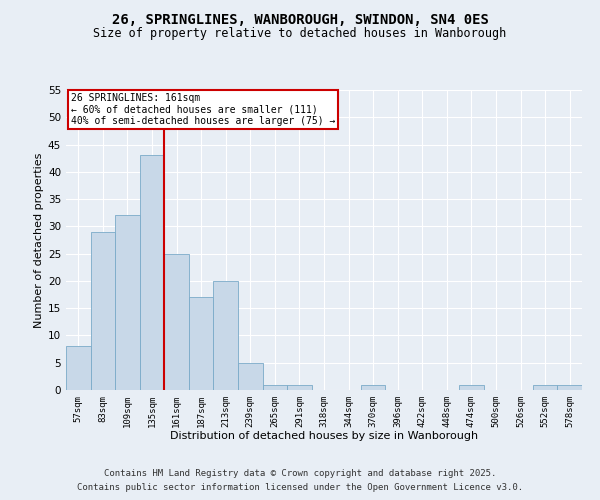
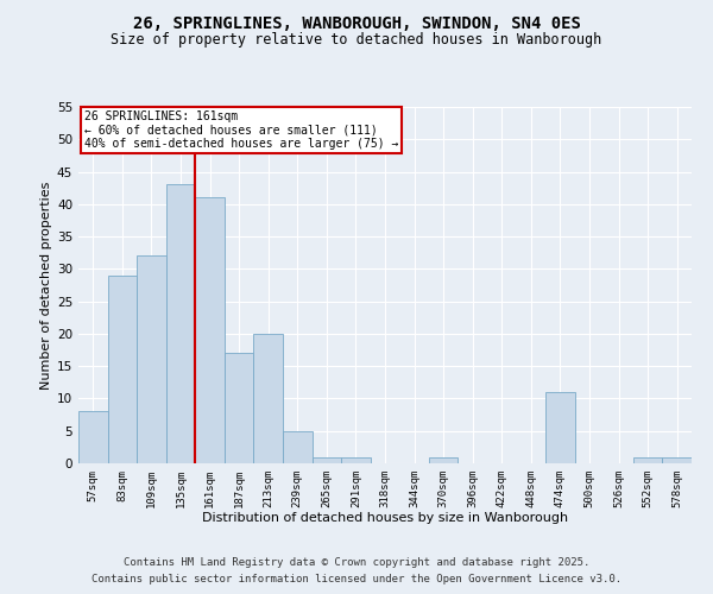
161sqm: 25 -> 41
474sqm: 1 -> 11
